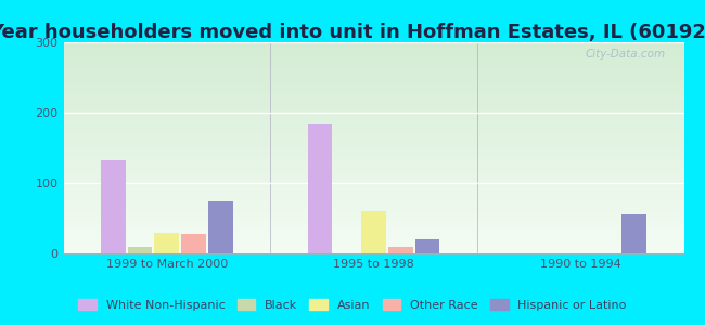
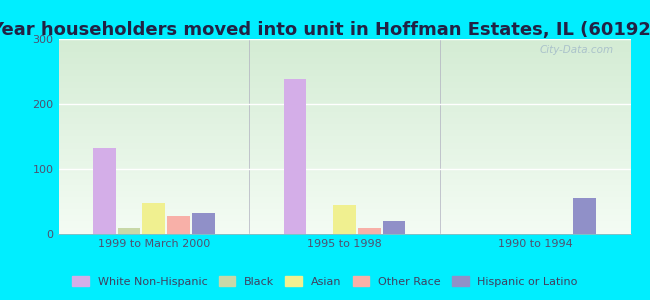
Asian/1999 to March 2000: 30 -> 48
Hispanic or Latino/1999 to March 2000: 74 -> 32
White Non-Hispanic/1995 to 1998: 184 -> 238
Asian/1995 to 1998: 60 -> 45
